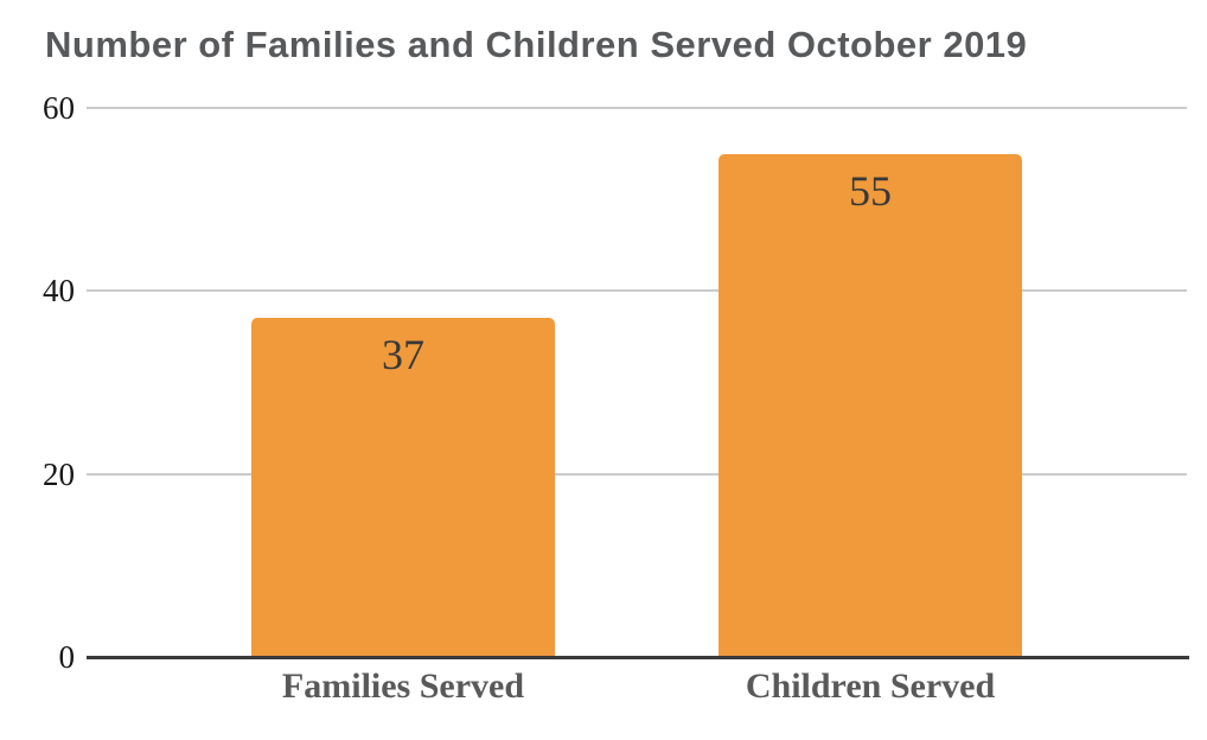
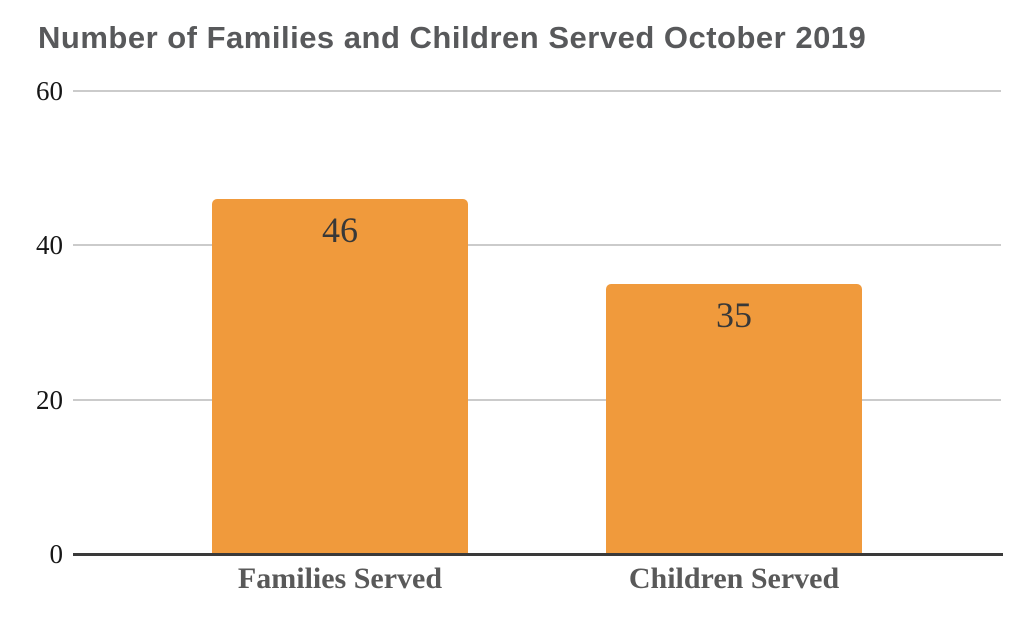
Families Served: 37 -> 46
Children Served: 55 -> 35
